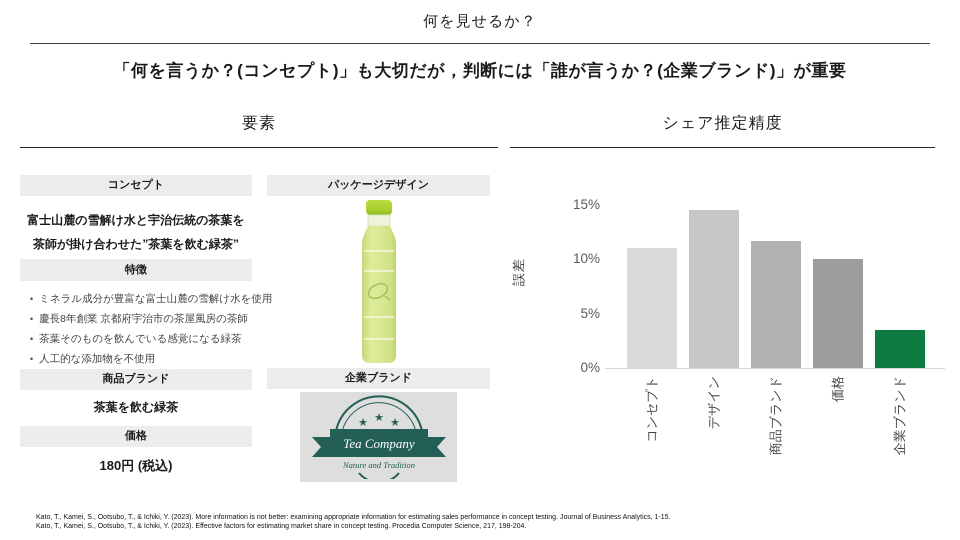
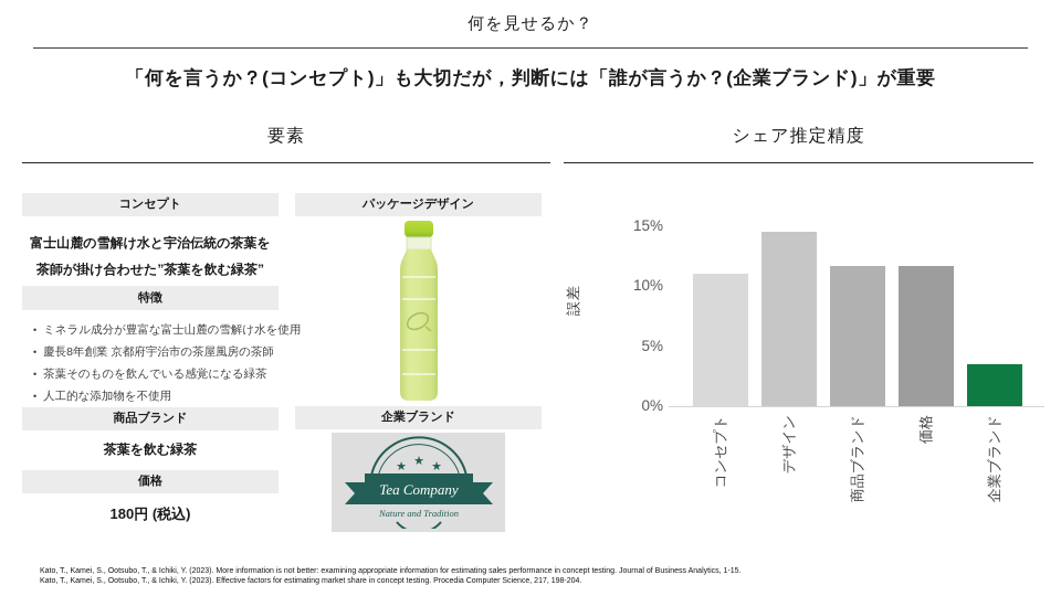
価格: 10.0% -> 11.7%
